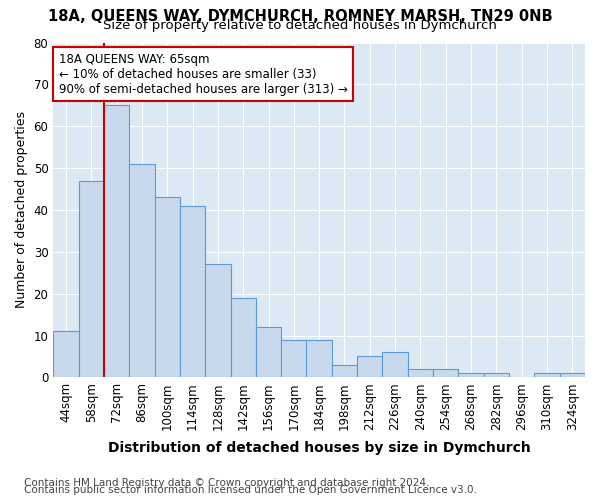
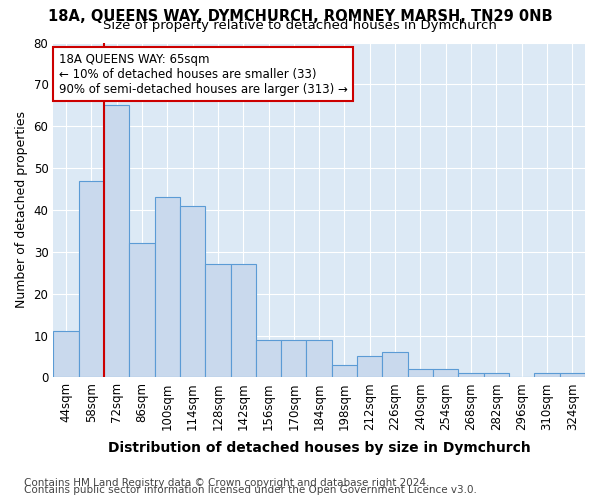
86sqm: 51 -> 32
142sqm: 19 -> 27
156sqm: 12 -> 9
